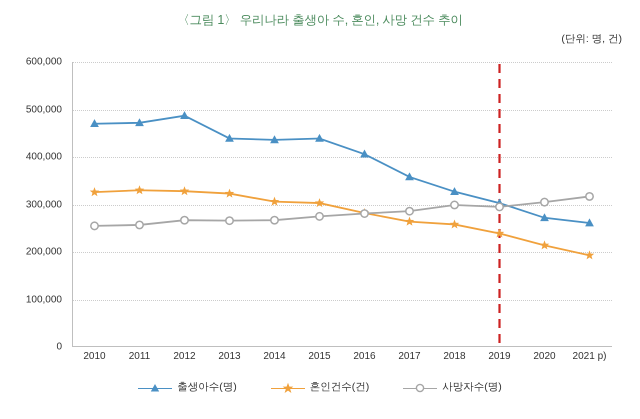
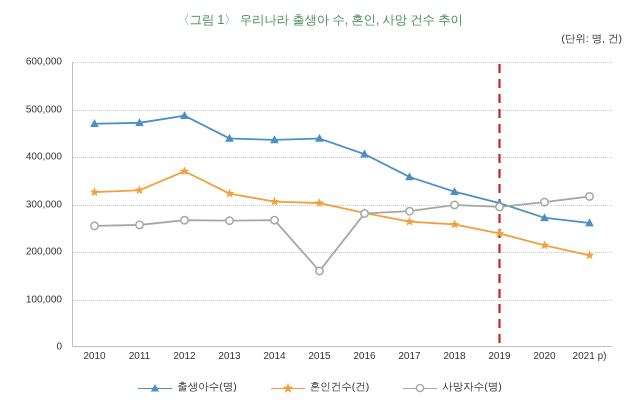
혼인건수(건)/2012: 330000 -> 370000
사망자수(명)/2015: 280000 -> 160000
